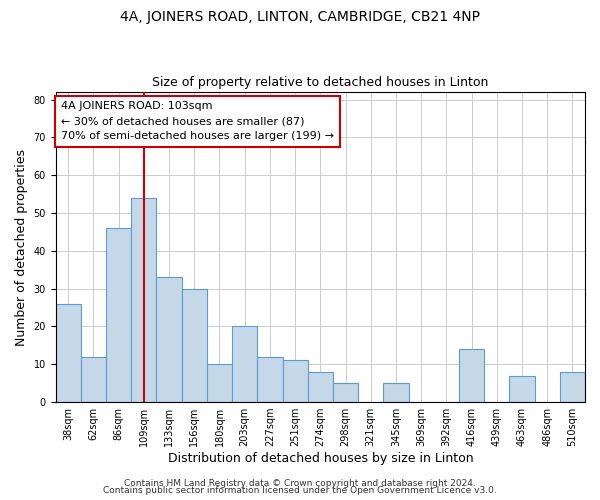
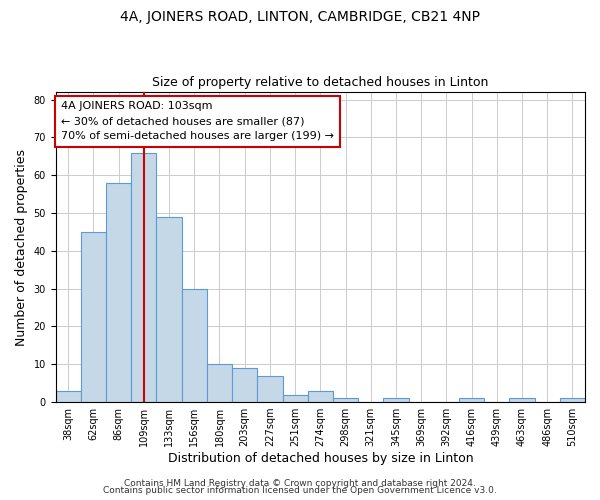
38sqm: 26 -> 3
62sqm: 12 -> 45
86sqm: 46 -> 58
109sqm: 54 -> 66
133sqm: 33 -> 49
203sqm: 20 -> 9
227sqm: 12 -> 7
251sqm: 11 -> 2
274sqm: 8 -> 3
298sqm: 5 -> 1
345sqm: 5 -> 1
416sqm: 14 -> 1
463sqm: 7 -> 1
510sqm: 8 -> 1
